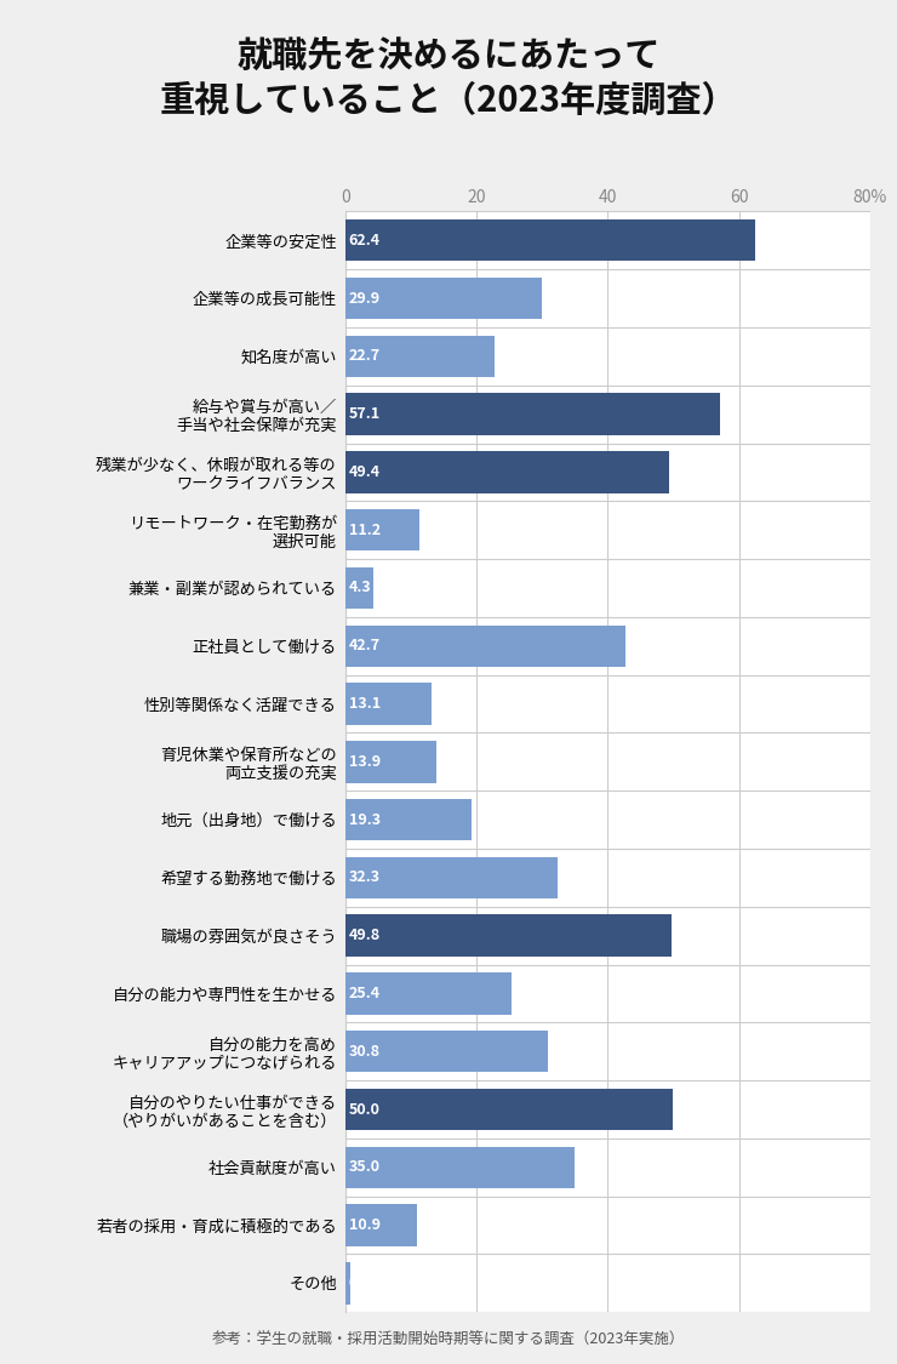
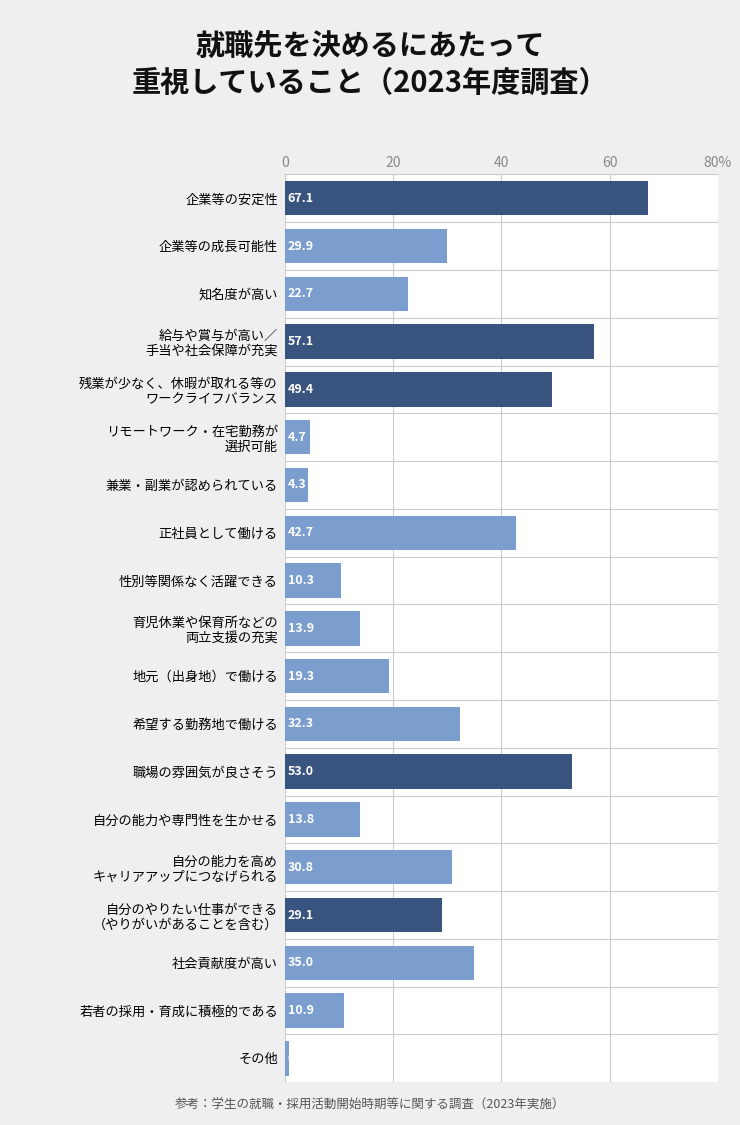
企業等の安定性: 62.4 -> 67.1
リモートワーク・在宅勤務が 選択可能: 11.2 -> 4.7
性別等関係なく活躍できる: 13.1 -> 10.3
職場の雰囲気が良さそう: 49.8 -> 53.0
自分の能力や専門性を生かせる: 25.4 -> 13.8
自分のやりたい仕事ができる （やりがいがあることを含む）: 50.0 -> 29.1
